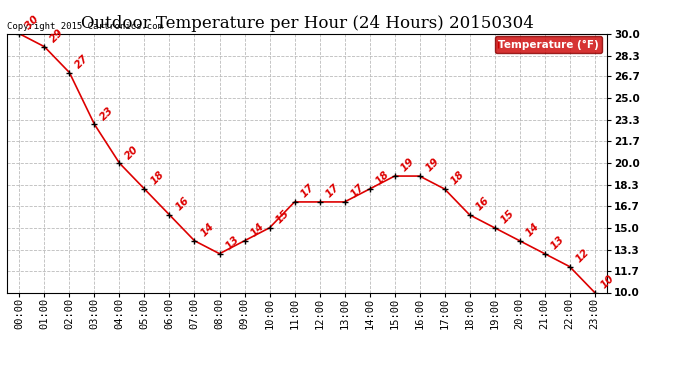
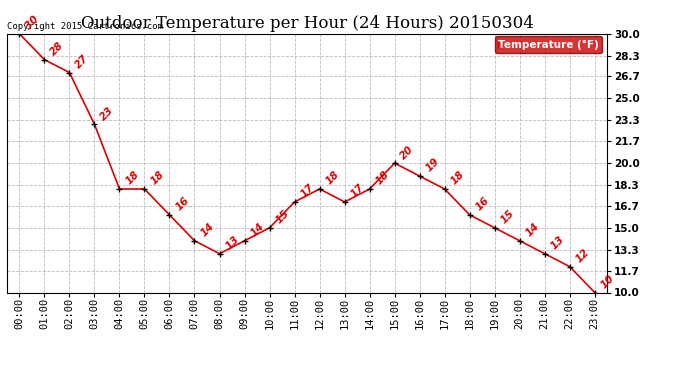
01:00: 29 -> 28
04:00: 20 -> 18
12:00: 17 -> 18
15:00: 19 -> 20
